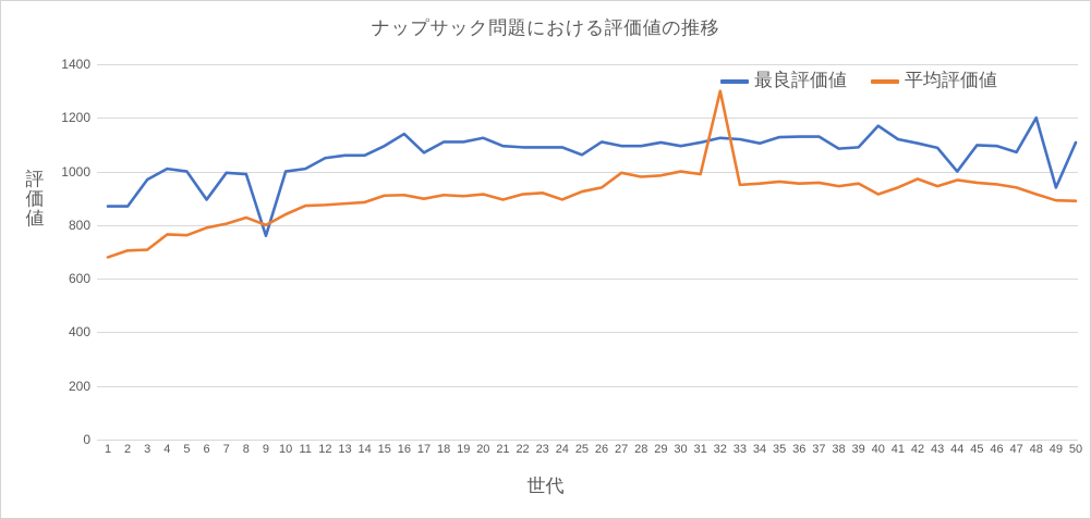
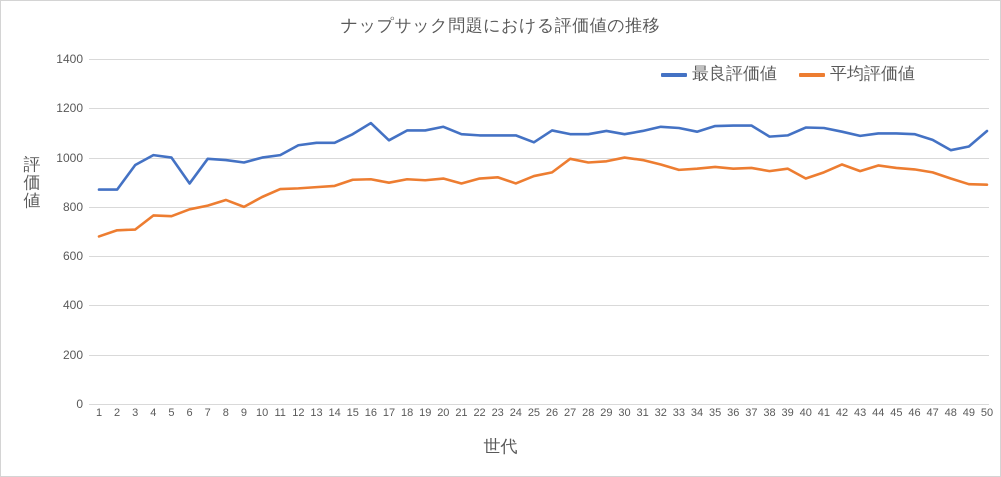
最良評価値/9: 760 -> 980
平均評価値/32: 1300 -> 970
最良評価値/40: 1170 -> 1120
最良評価値/44: 1000 -> 1100
最良評価値/48: 1200 -> 1030
最良評価値/49: 940 -> 1040
